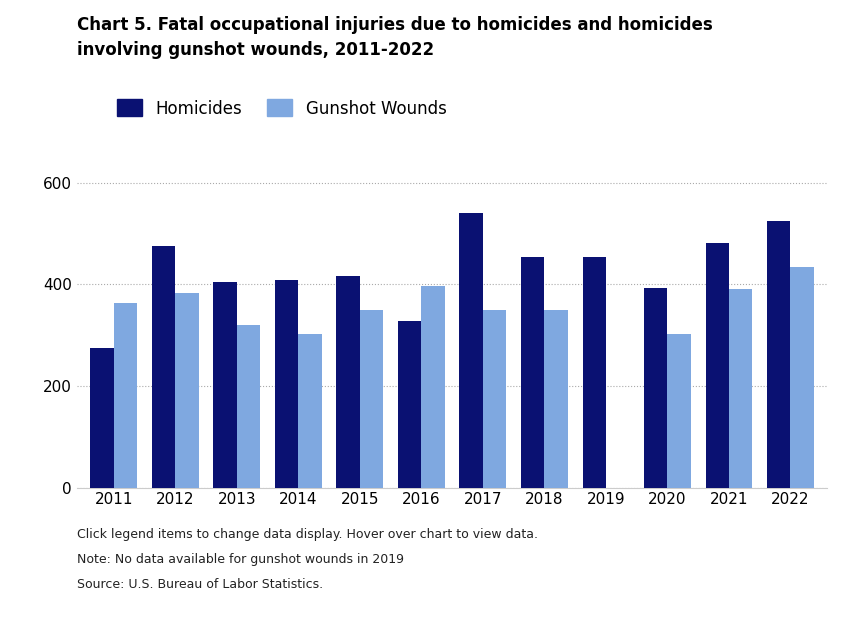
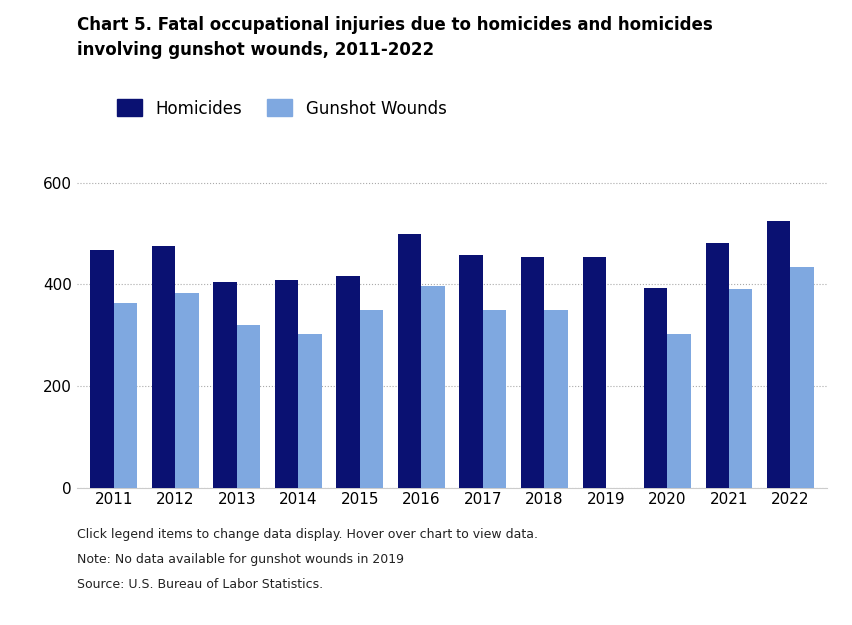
Homicides/2011: 274 -> 468
Homicides/2016: 328 -> 500
Homicides/2017: 540 -> 458
